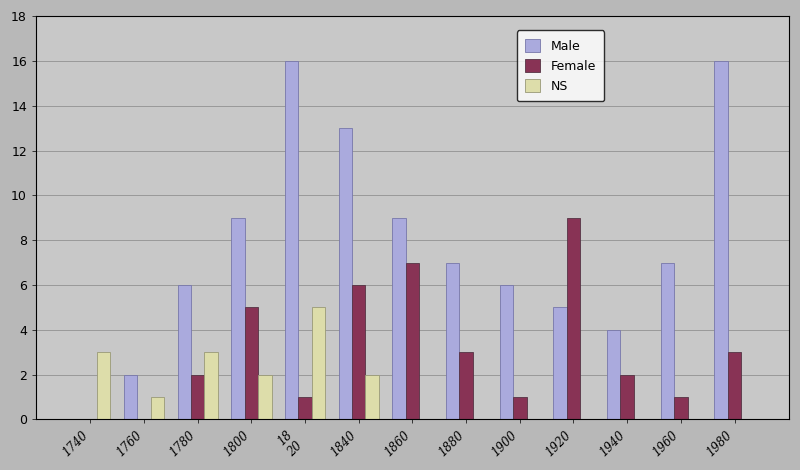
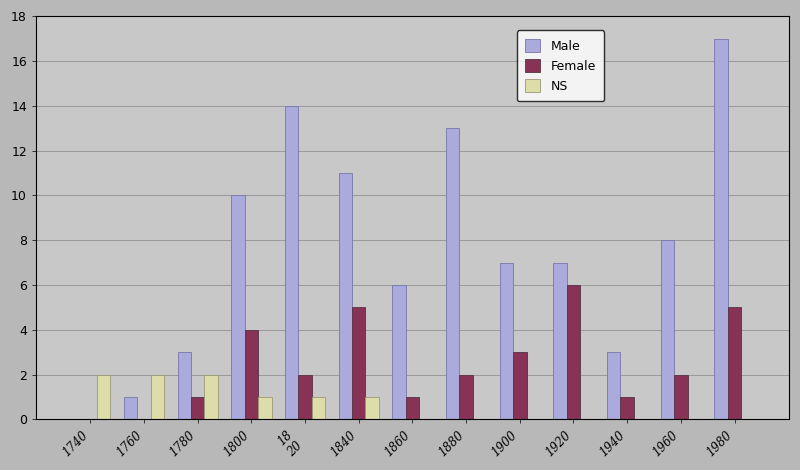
NS/1740: 3 -> 2
Male/1760: 2 -> 1
NS/1760: 1 -> 2
Male/1780: 6 -> 3
Female/1780: 2 -> 1
NS/1780: 3 -> 2
Male/1800: 9 -> 10
Female/1800: 5 -> 4
NS/1800: 2 -> 1
Male/18 20: 16 -> 14
Female/18 20: 1 -> 2
NS/18 20: 5 -> 1
Male/1840: 13 -> 11
Female/1840: 6 -> 5
NS/1840: 2 -> 1
Male/1860: 9 -> 6
Female/1860: 7 -> 1
Male/1880: 7 -> 13
Female/1880: 3 -> 2
Male/1900: 6 -> 7
Female/1900: 1 -> 3
Male/1920: 5 -> 7
Female/1920: 9 -> 6
Male/1940: 4 -> 3
Female/1940: 2 -> 1
Male/1960: 7 -> 8
Female/1960: 1 -> 2
Male/1980: 16 -> 17
Female/1980: 3 -> 5
